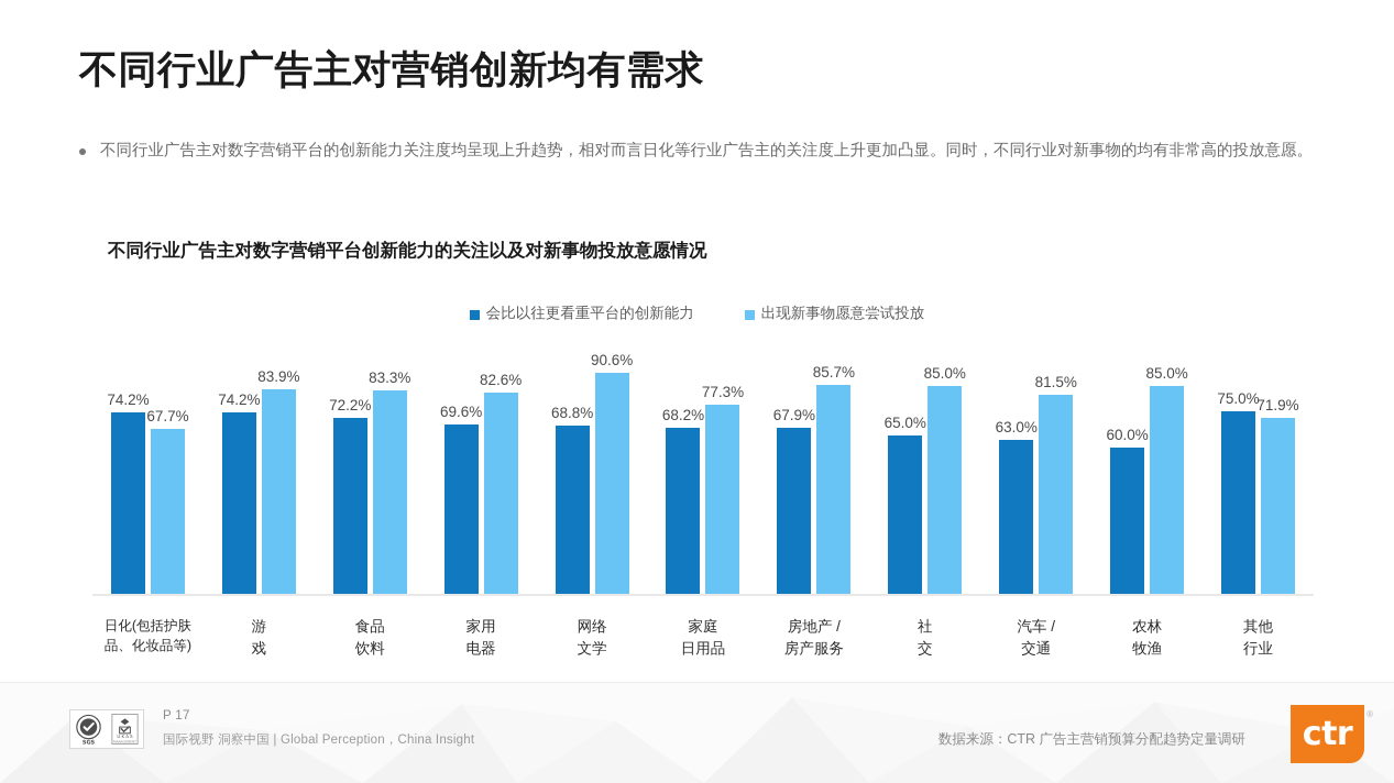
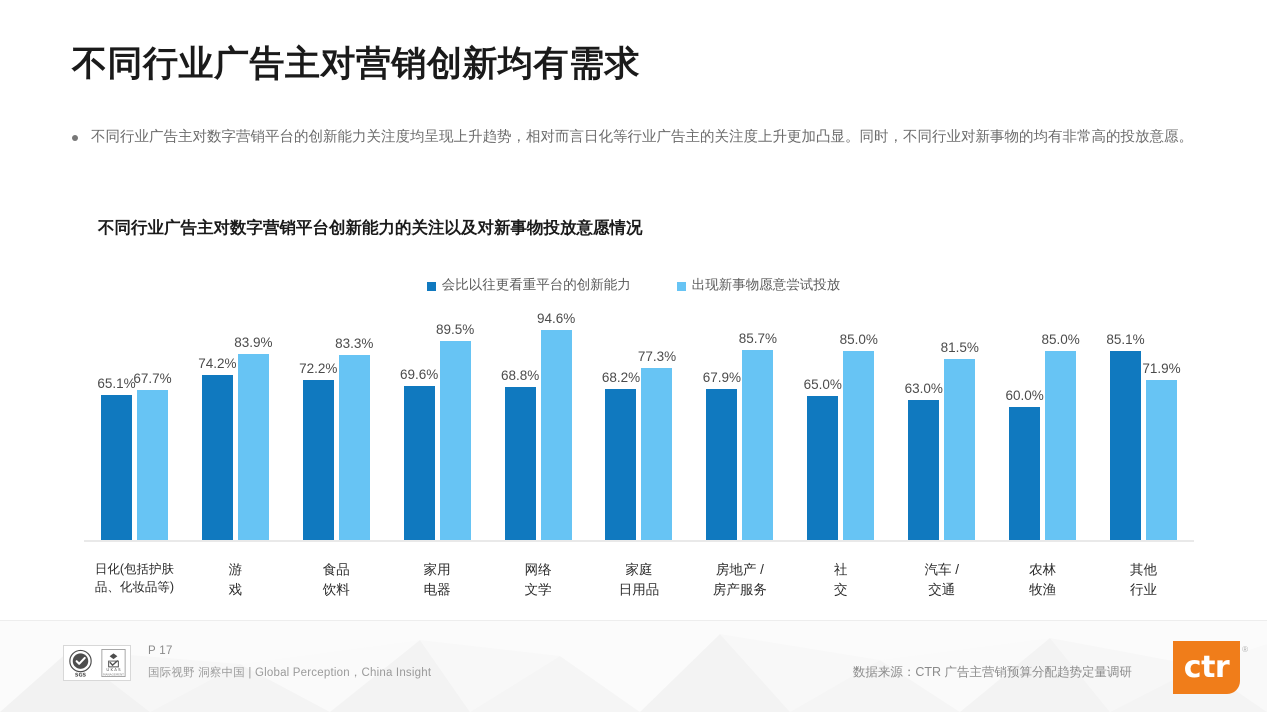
会比以往更看重平台的创新能力/日化(包括护肤 品、化妆品等): 74.2% -> 65.1%
出现新事物愿意尝试投放/家用 电器: 82.6% -> 89.5%
出现新事物愿意尝试投放/网络 文学: 90.6% -> 94.6%
会比以往更看重平台的创新能力/其他 行业: 75.0% -> 85.1%
